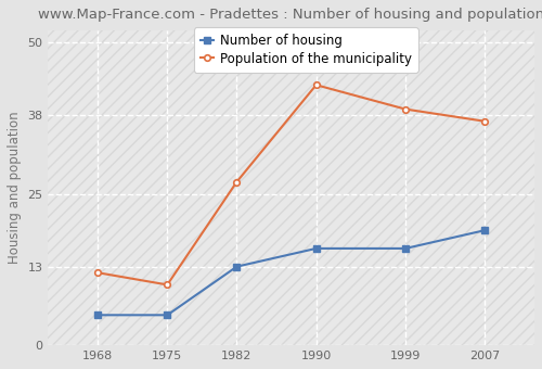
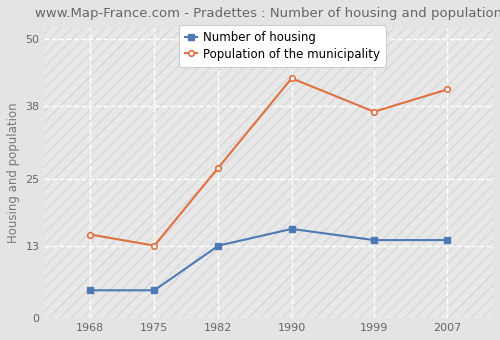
Population of the municipality/1968: 12 -> 15
Population of the municipality/1975: 10 -> 13
Number of housing/1999: 16 -> 14
Population of the municipality/1999: 39 -> 37
Number of housing/2007: 19 -> 14
Population of the municipality/2007: 37 -> 41
